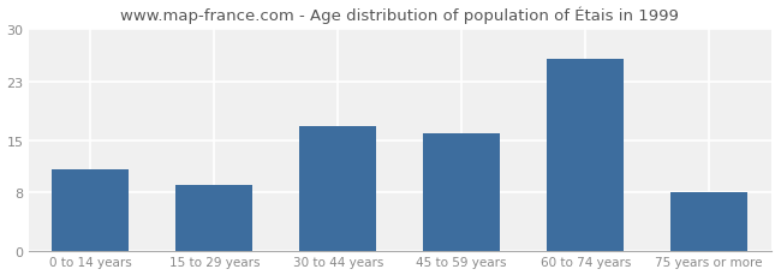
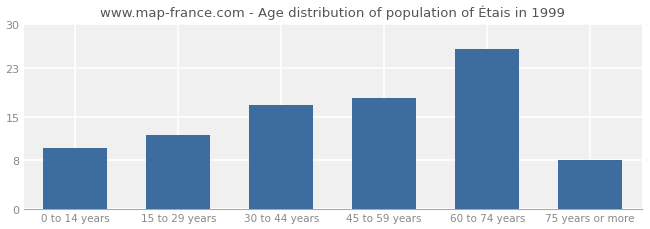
0 to 14 years: 11 -> 10
15 to 29 years: 9 -> 12
45 to 59 years: 16 -> 18
